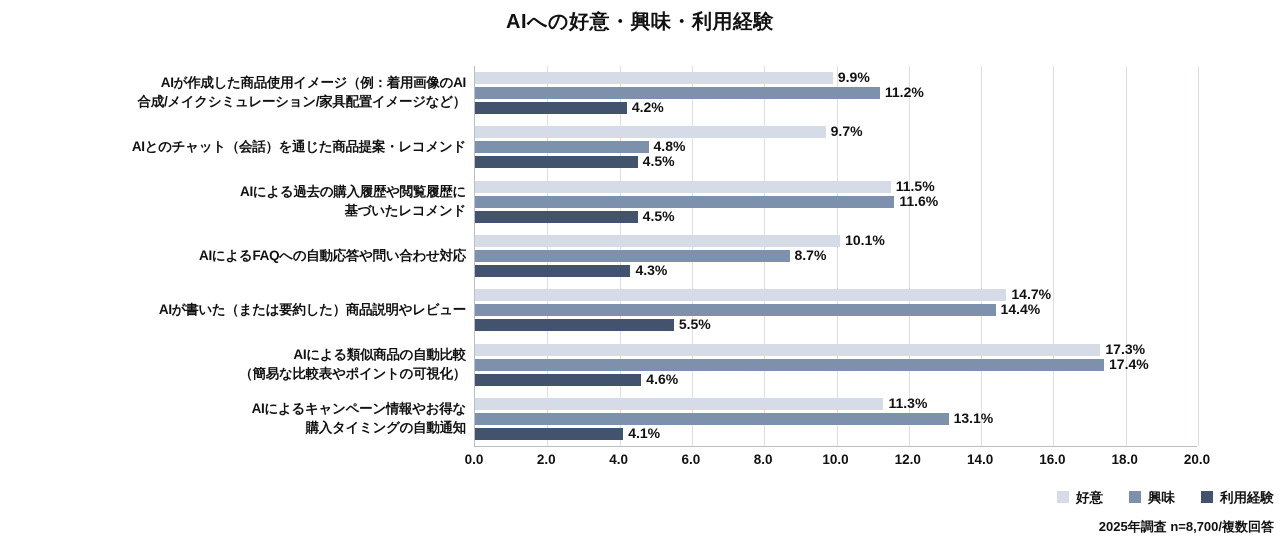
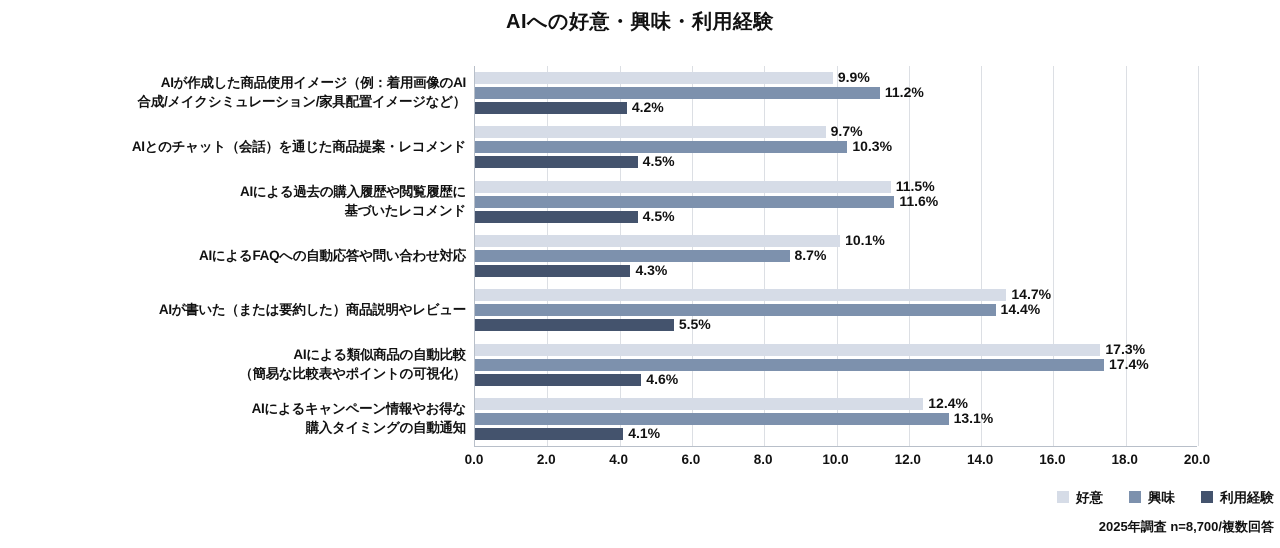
興味/AIとのチャット（会話）を通じた商品提案・レコメンド: 4.8% -> 10.3%
好意/AIによるキャンペーン情報やお得な 購入タイミングの自動通知: 11.3% -> 12.4%
